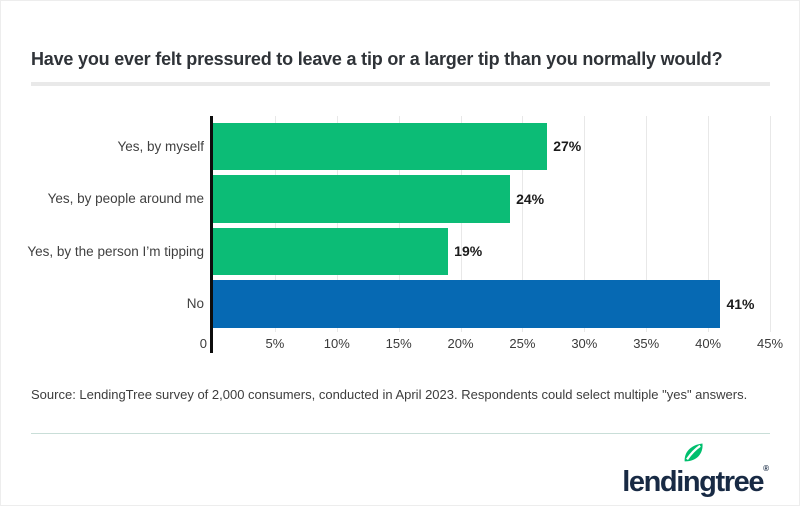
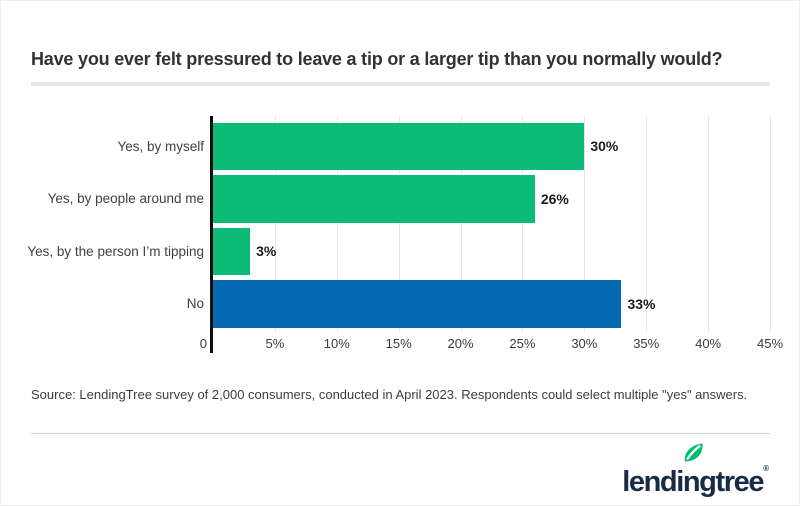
Yes, by myself: 27% -> 30%
Yes, by people around me: 24% -> 26%
Yes, by the person I’m tipping: 19% -> 3%
No: 41% -> 33%
